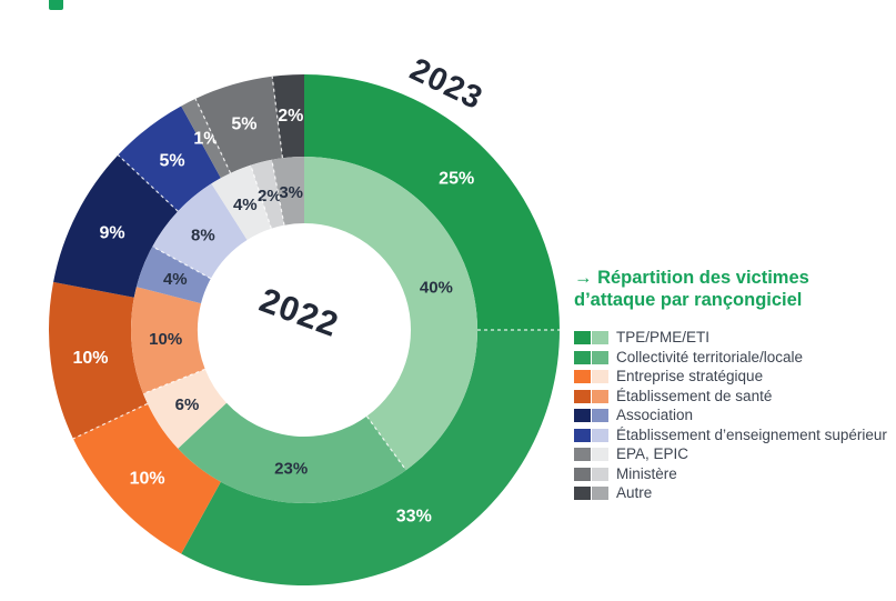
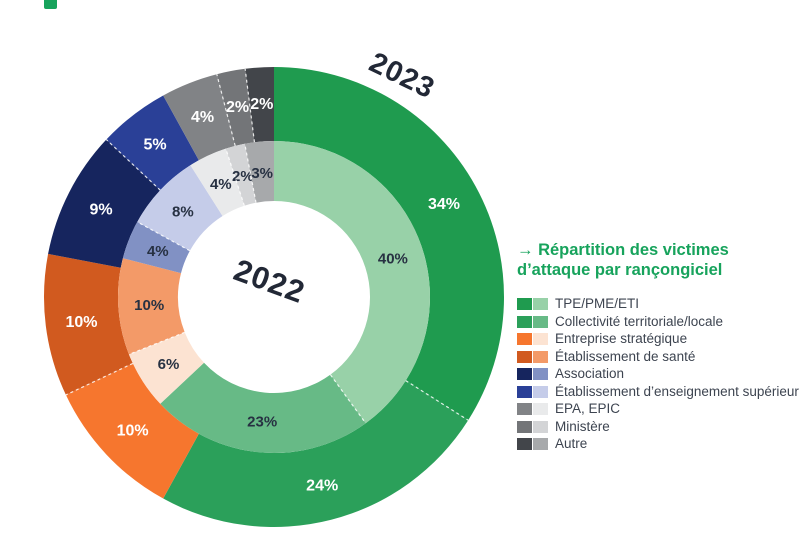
2023/TPE/PME/ETI: 25% -> 34%
2023/Collectivité territoriale/locale: 33% -> 24%
2023/EPA, EPIC: 1% -> 4%
2023/Ministère: 5% -> 2%
